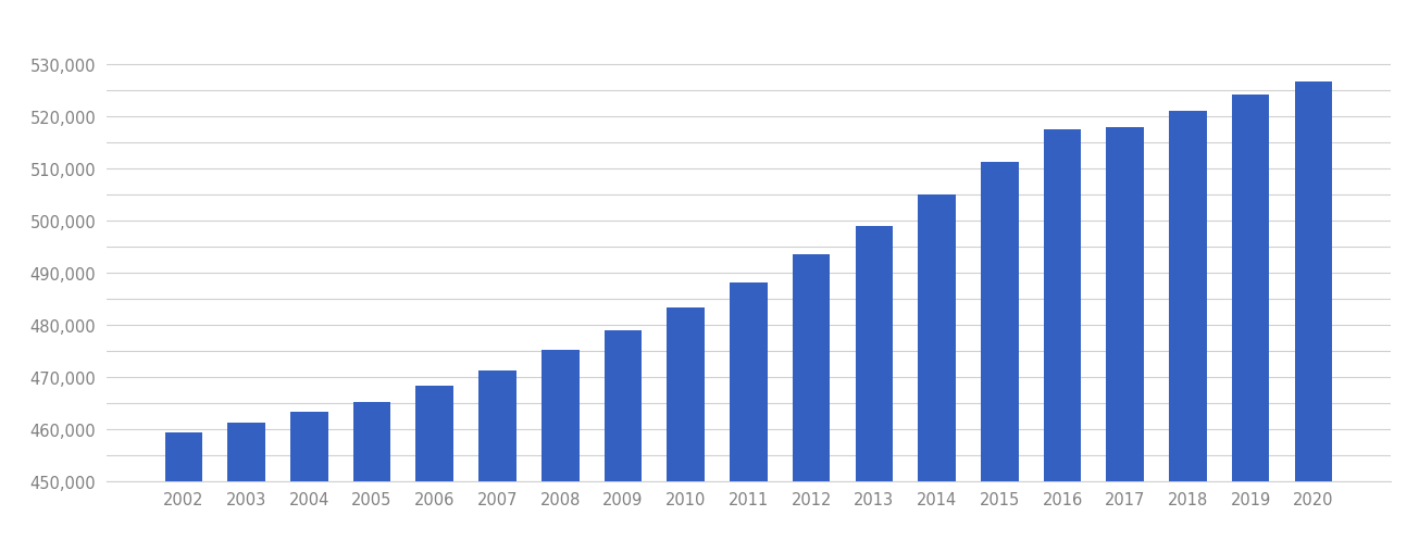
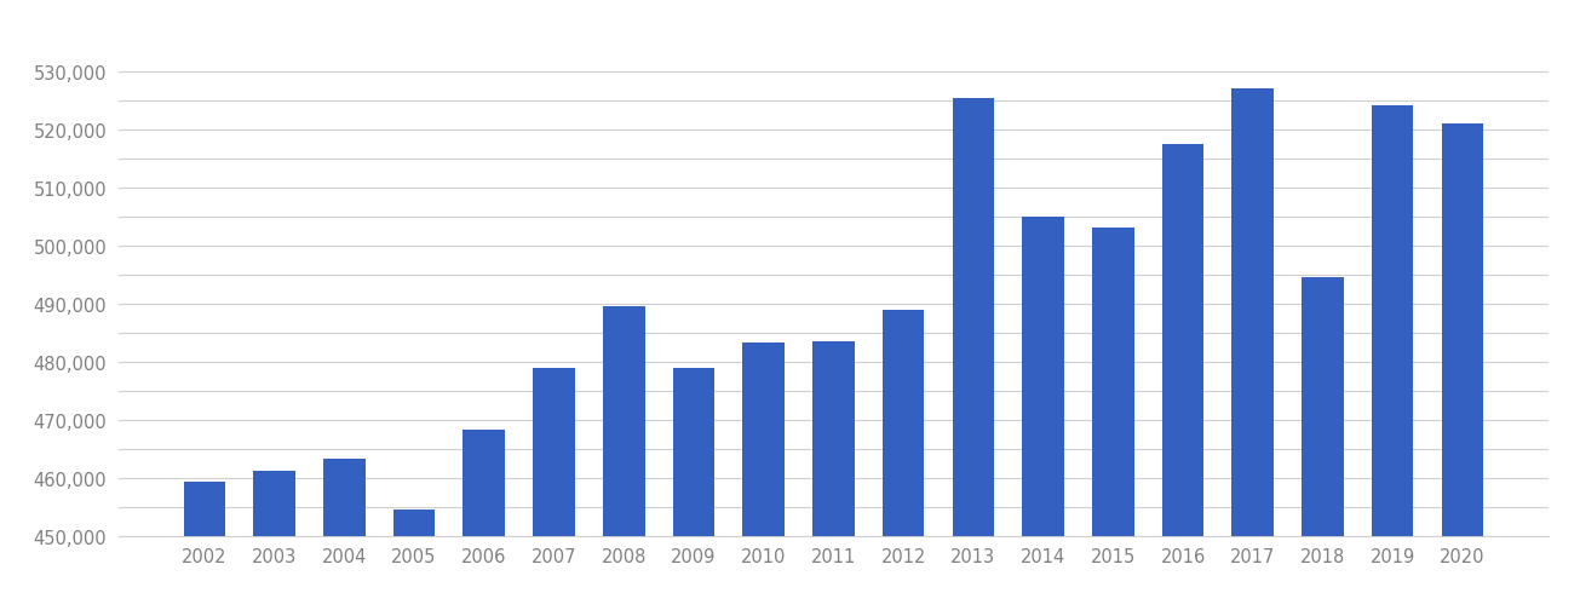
2005: 465,200 -> 454,500
2007: 471,200 -> 479,000
2008: 475,200 -> 489,500
2011: 488,000 -> 483,500
2012: 493,500 -> 489,000
2013: 499,000 -> 525,500
2015: 511,200 -> 503,000
2017: 517,900 -> 527,000
2018: 521,000 -> 494,500
2020: 526,700 -> 521,000
